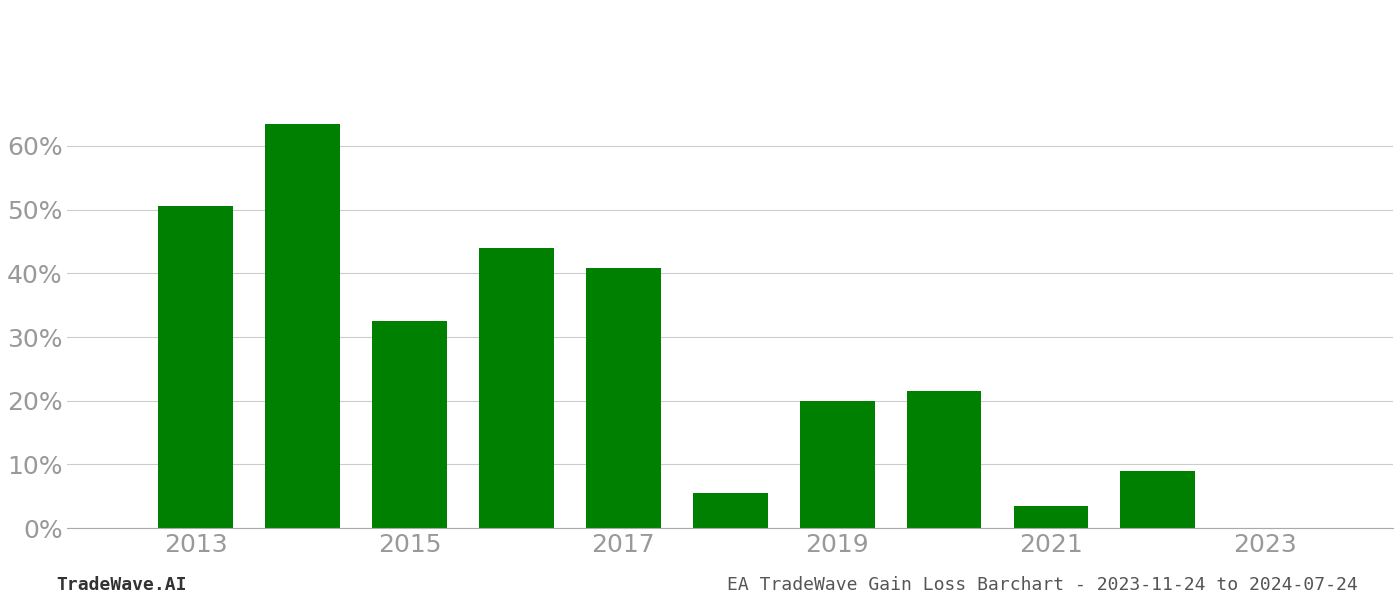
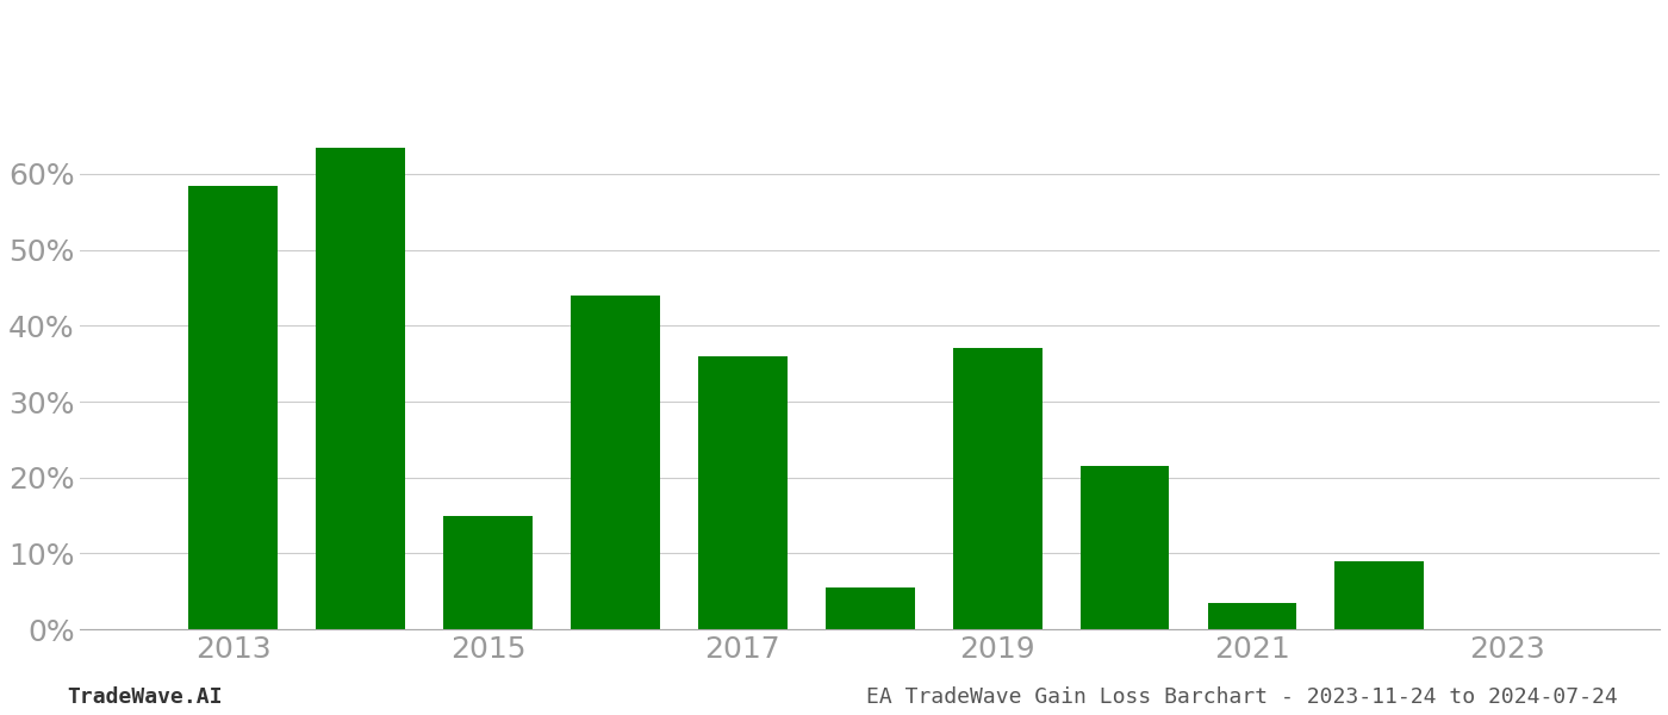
2013: 50.6% -> 58.5%
2015: 32.6% -> 15.0%
2017: 40.8% -> 36.0%
2019: 20.0% -> 37.0%
